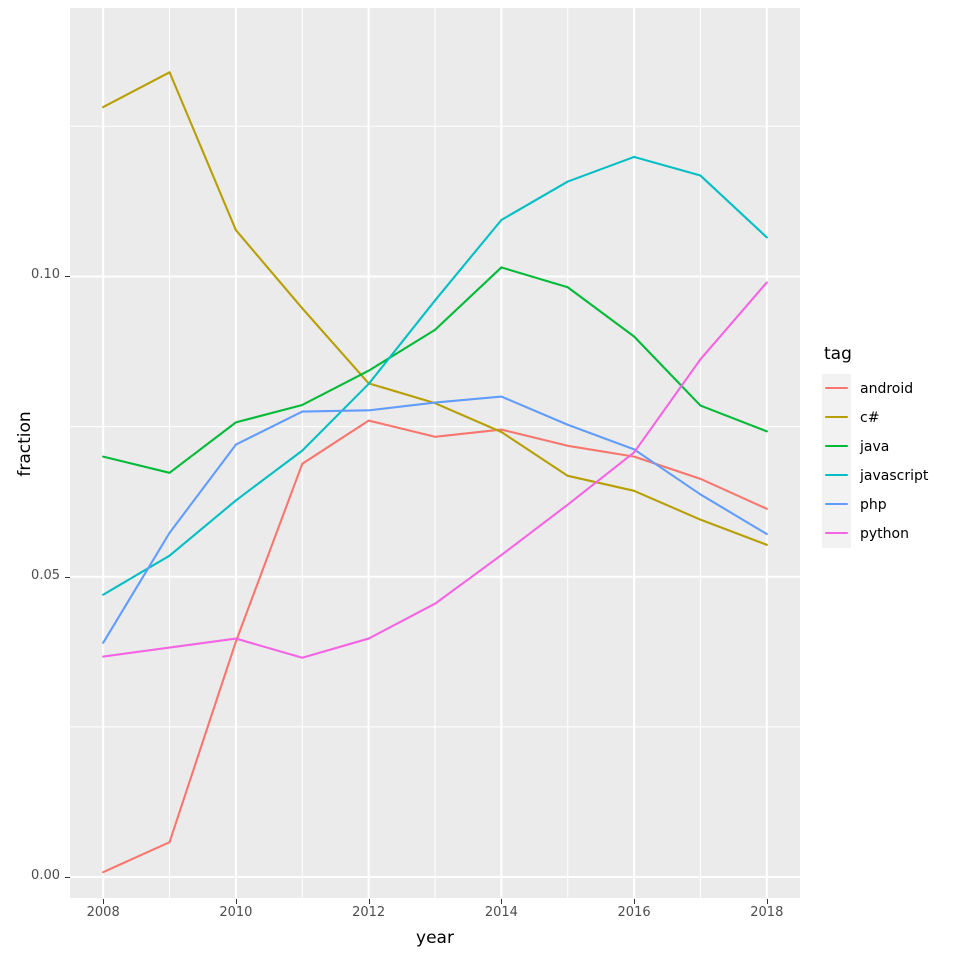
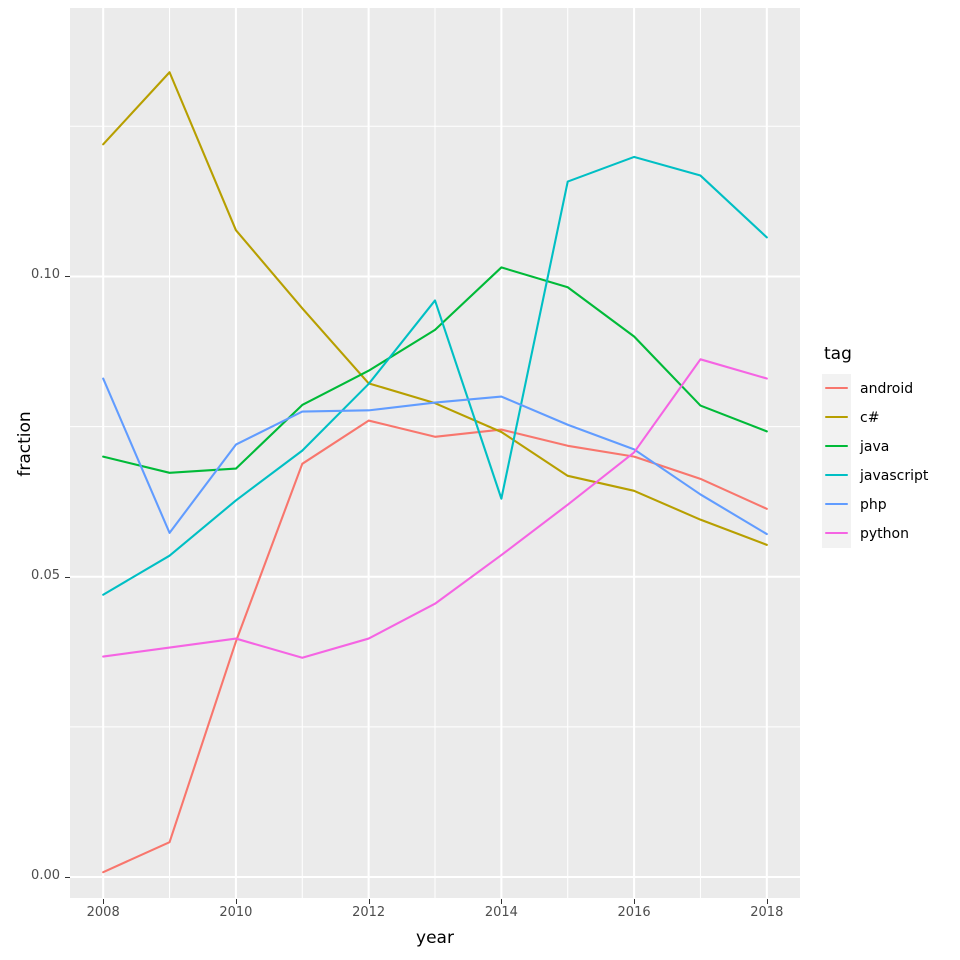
c#/2008: 0.128 -> 0.122
php/2008: 0.039 -> 0.083
java/2010: 0.076 -> 0.068
javascript/2014: 0.109 -> 0.063
python/2018: 0.099 -> 0.083
